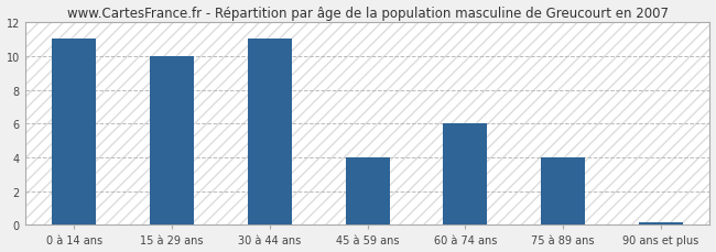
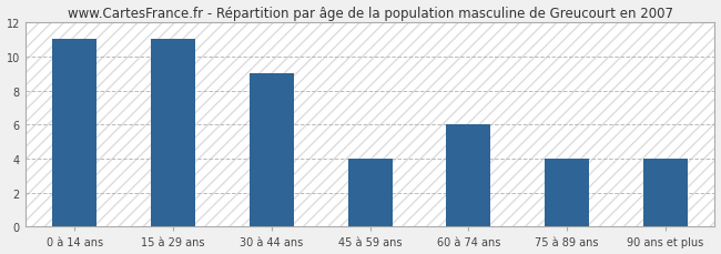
15 à 29 ans: 10.0 -> 11.0
30 à 44 ans: 11.0 -> 9.0
90 ans et plus: 0.1 -> 4.0
